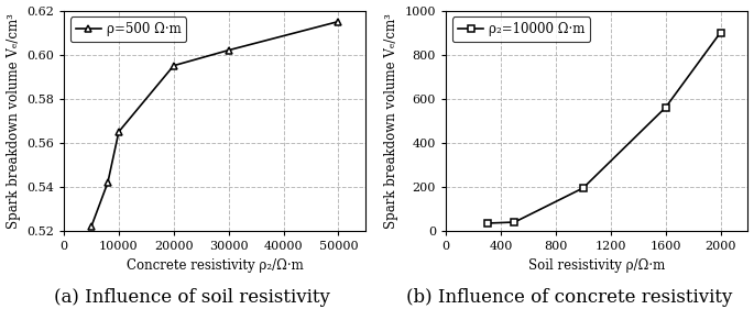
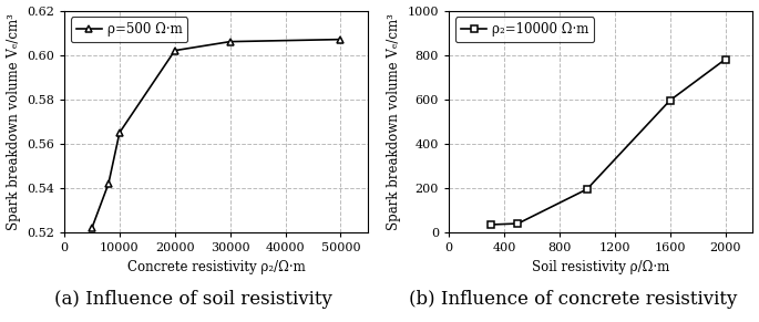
20000: 0.595 -> 0.602
30000: 0.602 -> 0.606
50000: 0.615 -> 0.607
1600: 560 -> 595
2000: 900 -> 780
